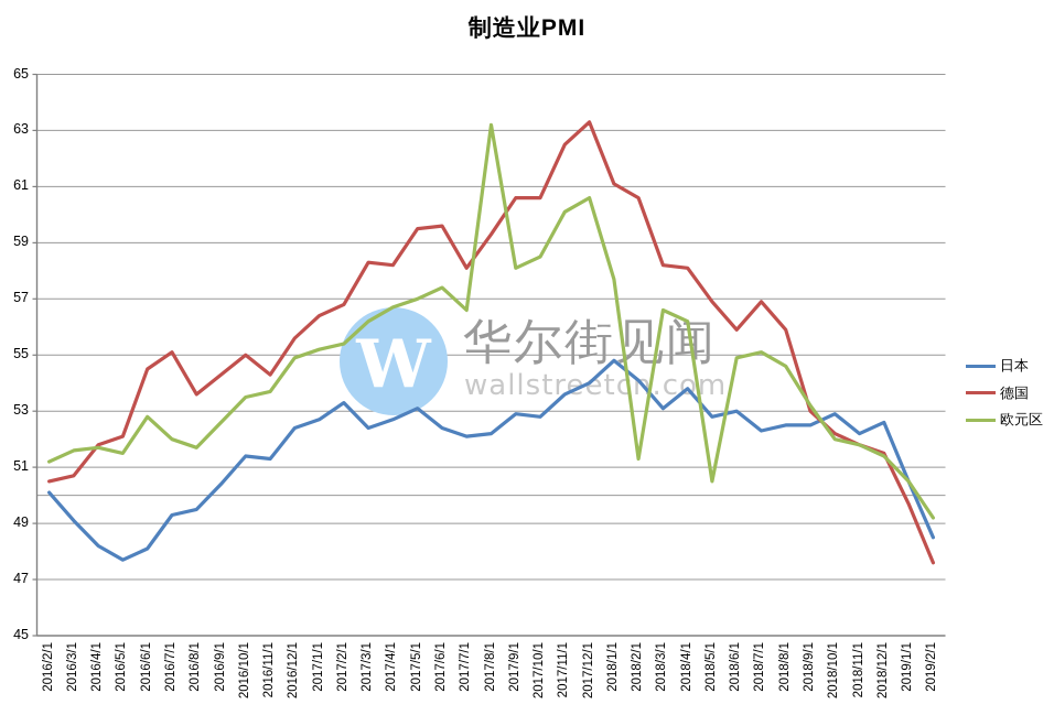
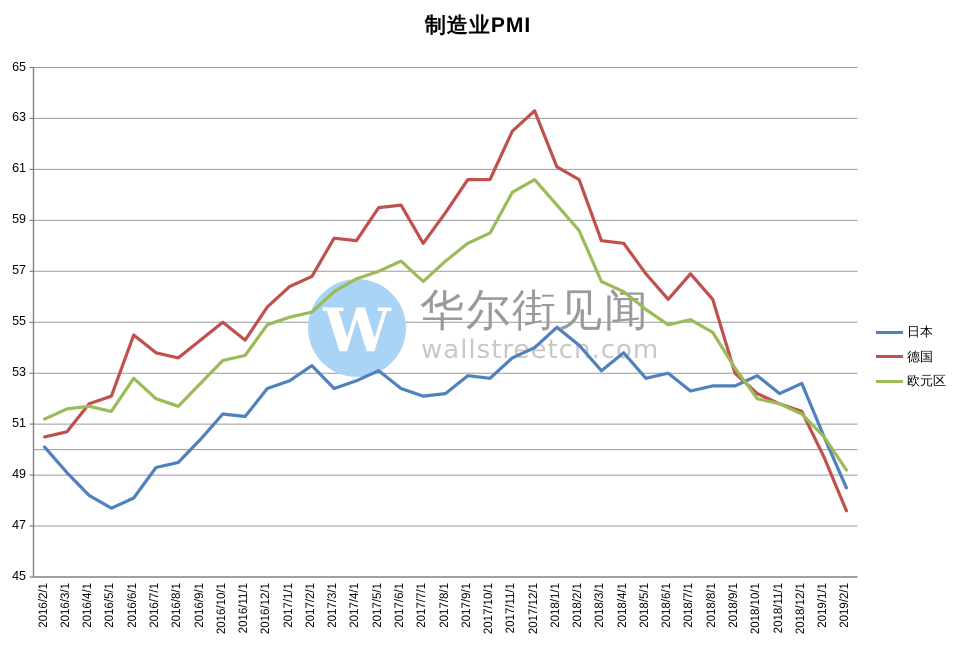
德国/2016/7/1: 55.1 -> 53.8
欧元区/2017/8/1: 63.2 -> 57.4
欧元区/2018/1/1: 57.7 -> 59.6
欧元区/2018/2/1: 51.3 -> 58.6
欧元区/2018/5/1: 50.5 -> 55.5
